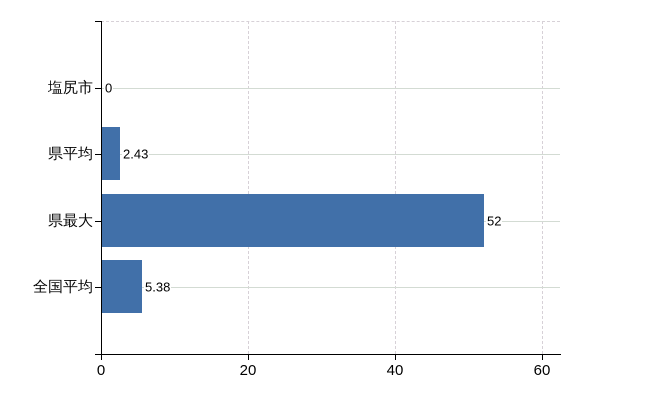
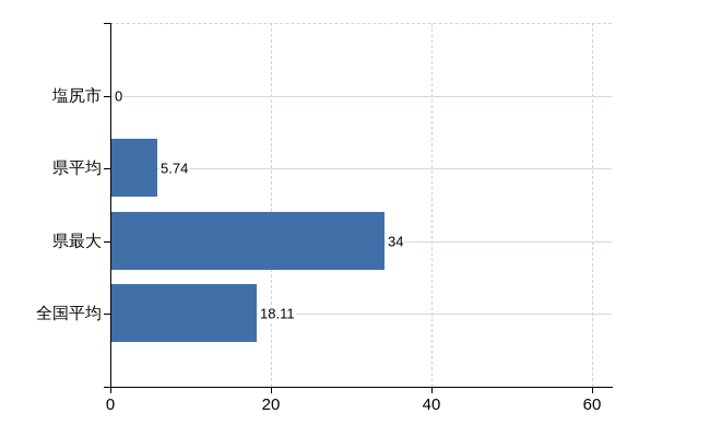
県平均: 2.43 -> 5.74
県最大: 52 -> 34
全国平均: 5.38 -> 18.11
